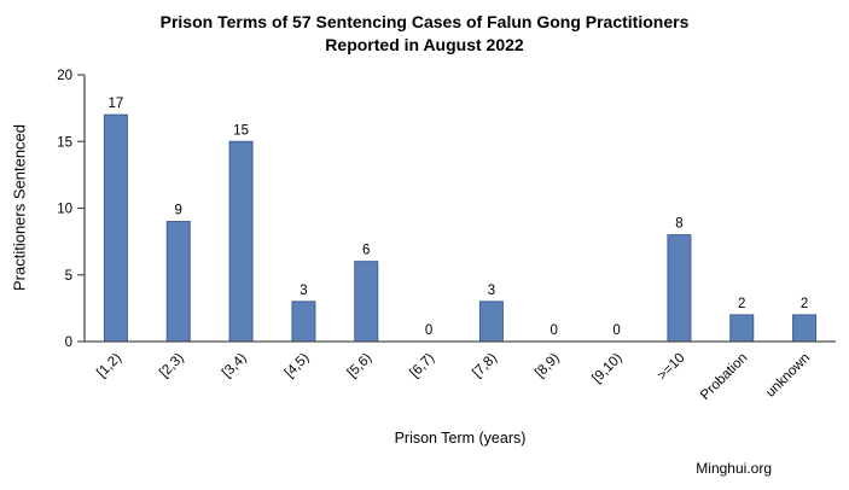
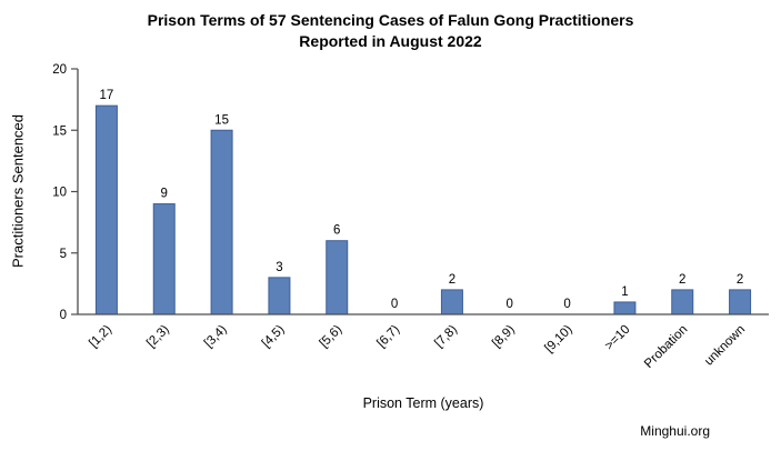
[7,8): 3 -> 2
>=10: 8 -> 1
